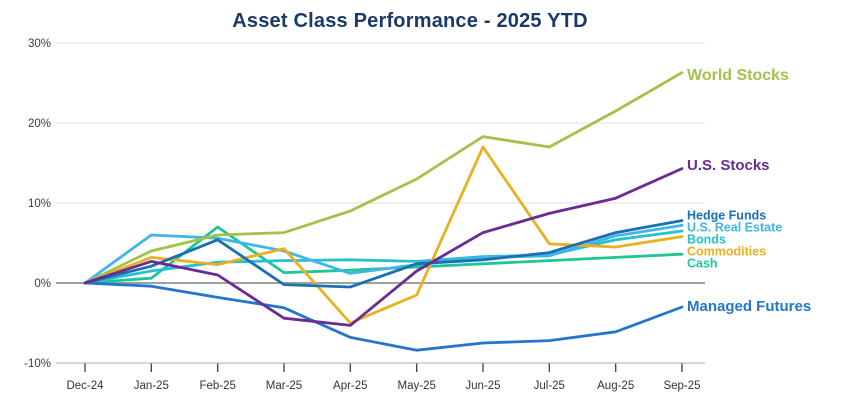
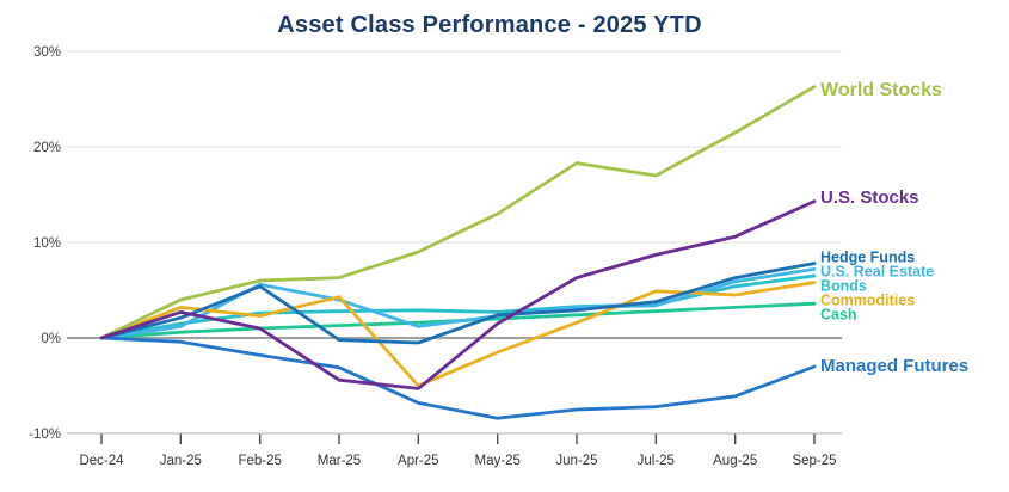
U.S. Real Estate/Jan-25: 6% -> 1%
Cash/Feb-25: 7% -> 1%
Commodities/Jun-25: 17% -> 2%
